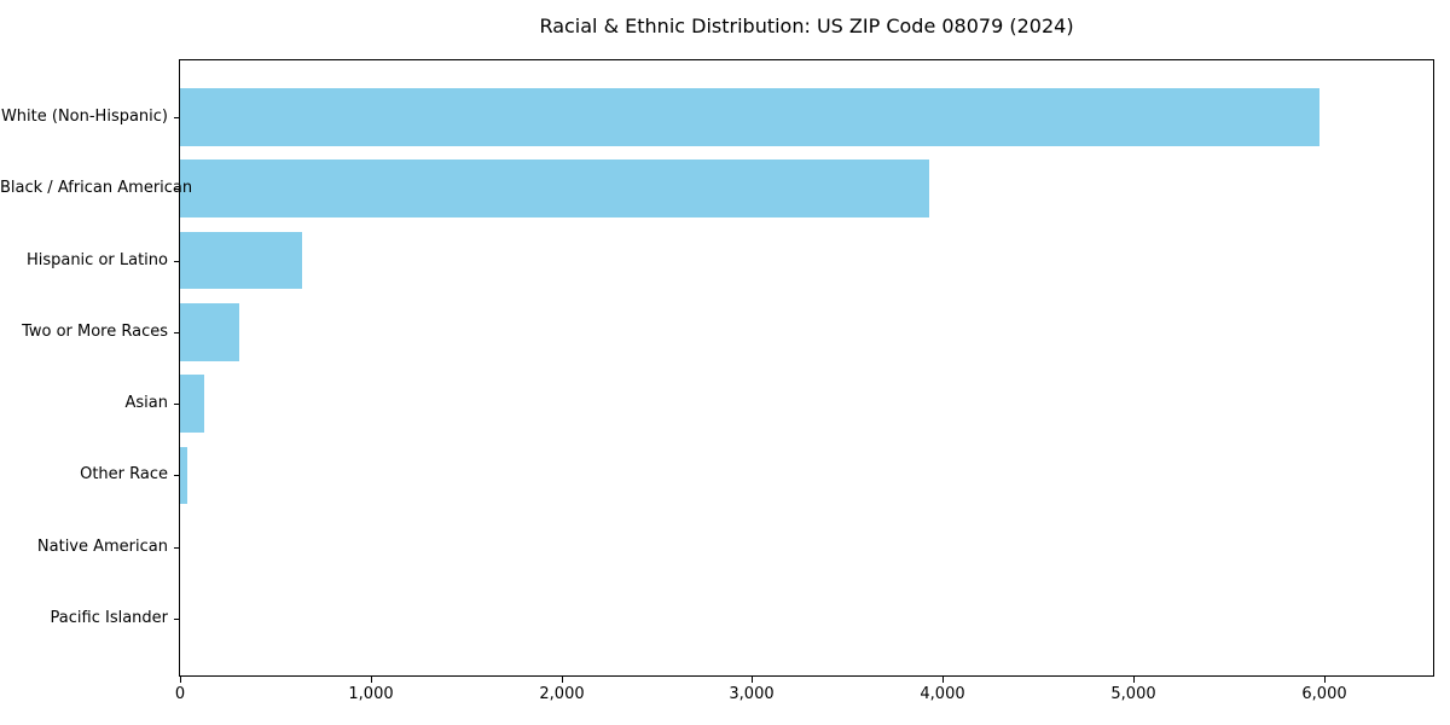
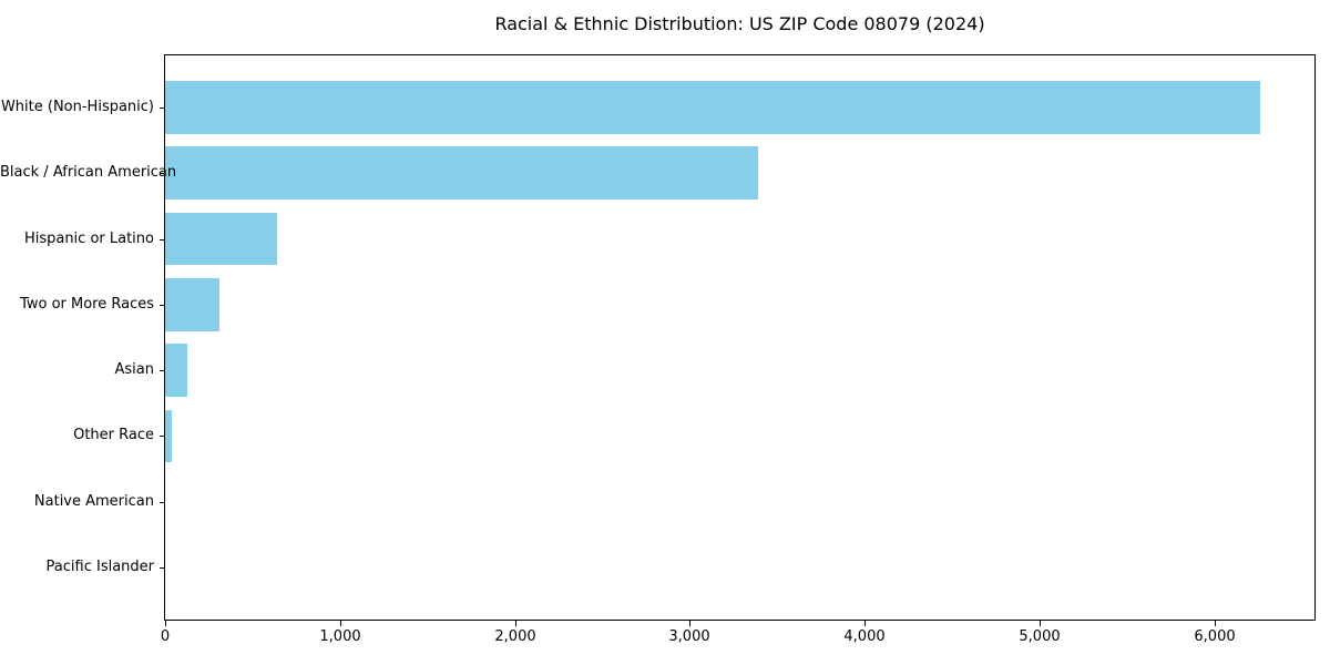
White (Non-Hispanic): 5980 -> 6260
Black / African American: 3930 -> 3390
